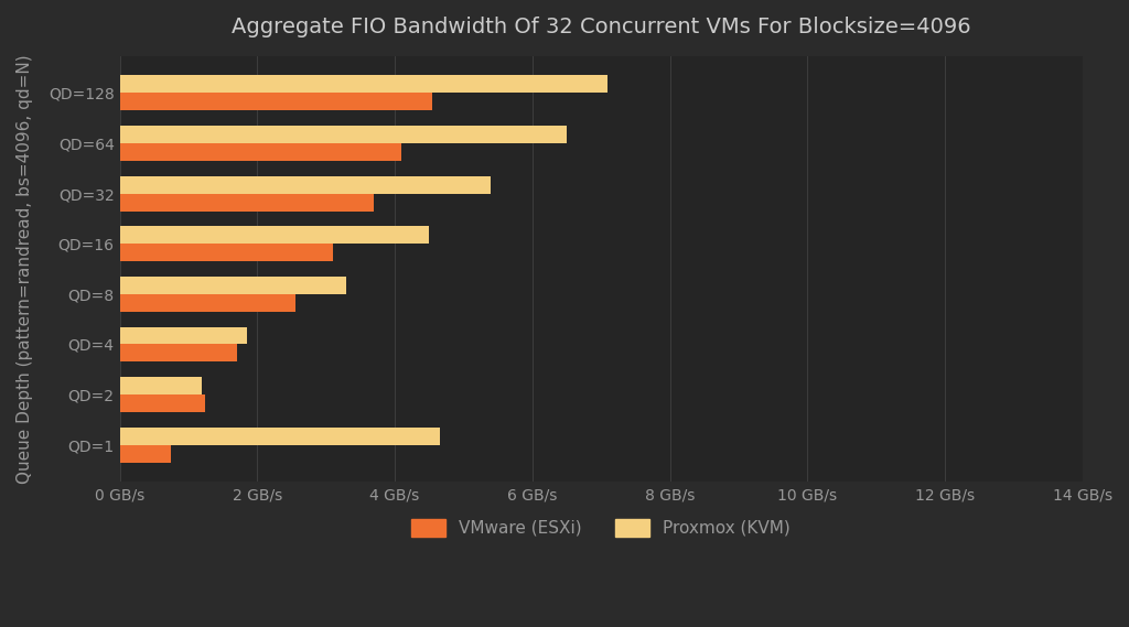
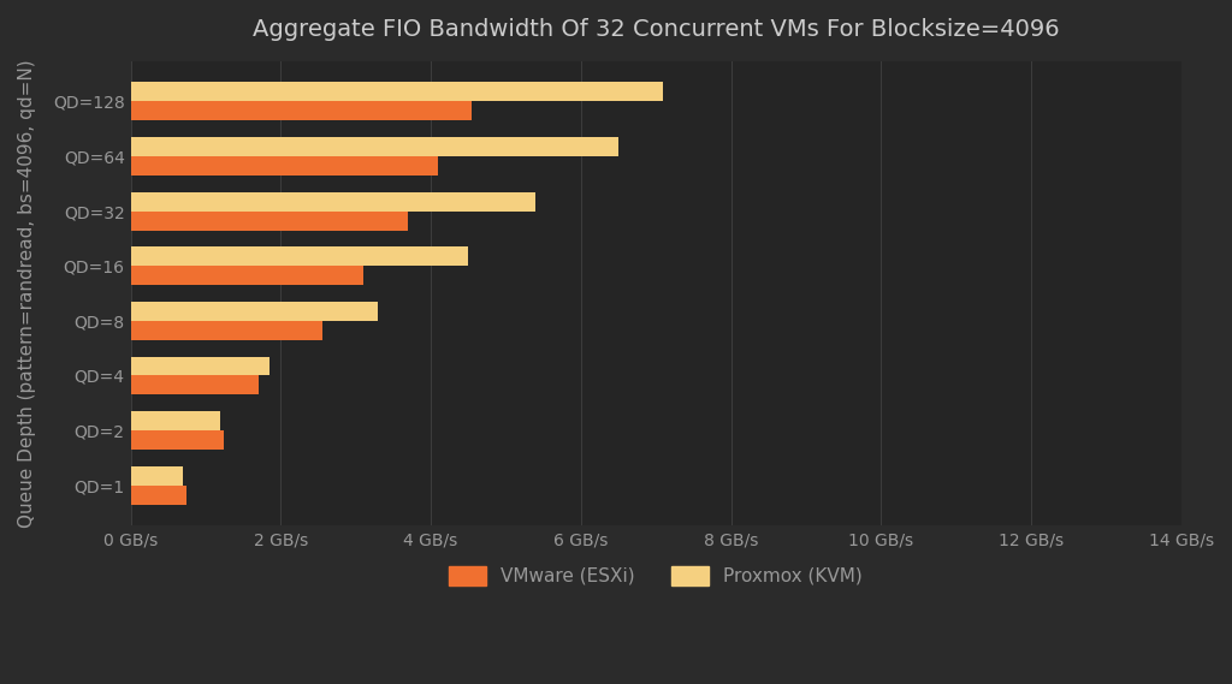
Proxmox (KVM)/QD=1: 4.66 GB/s -> 0.70 GB/s
